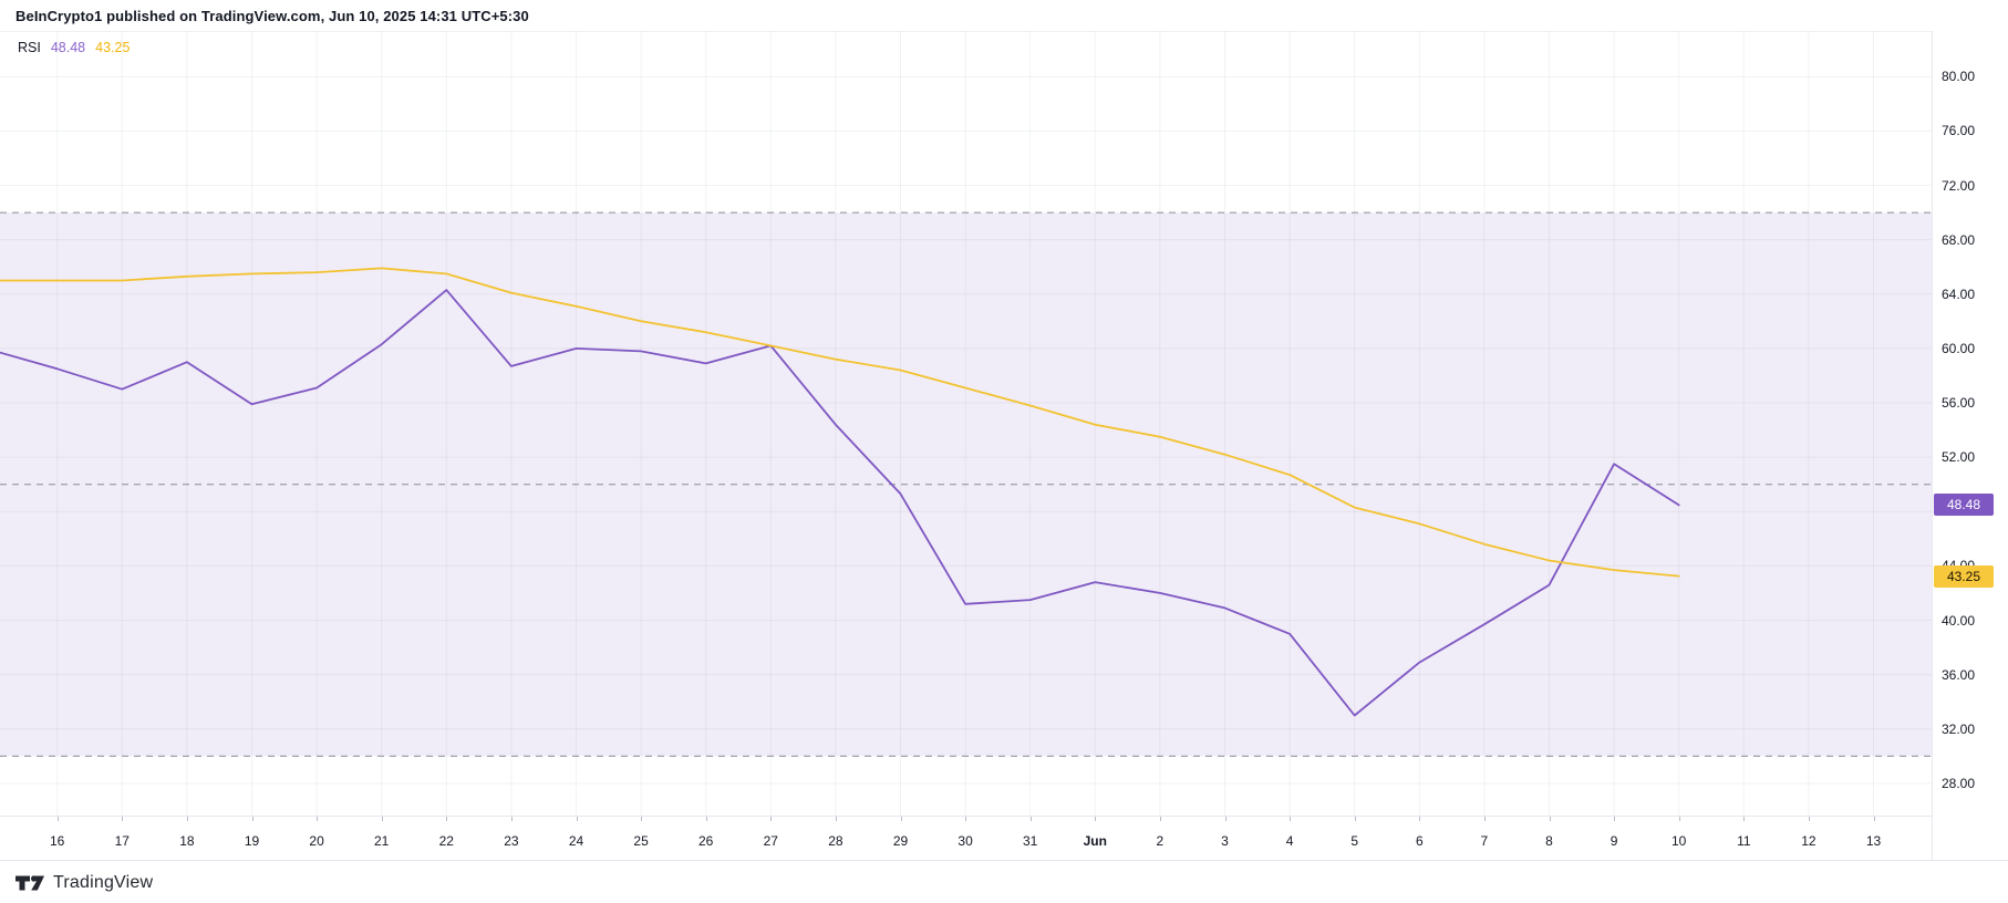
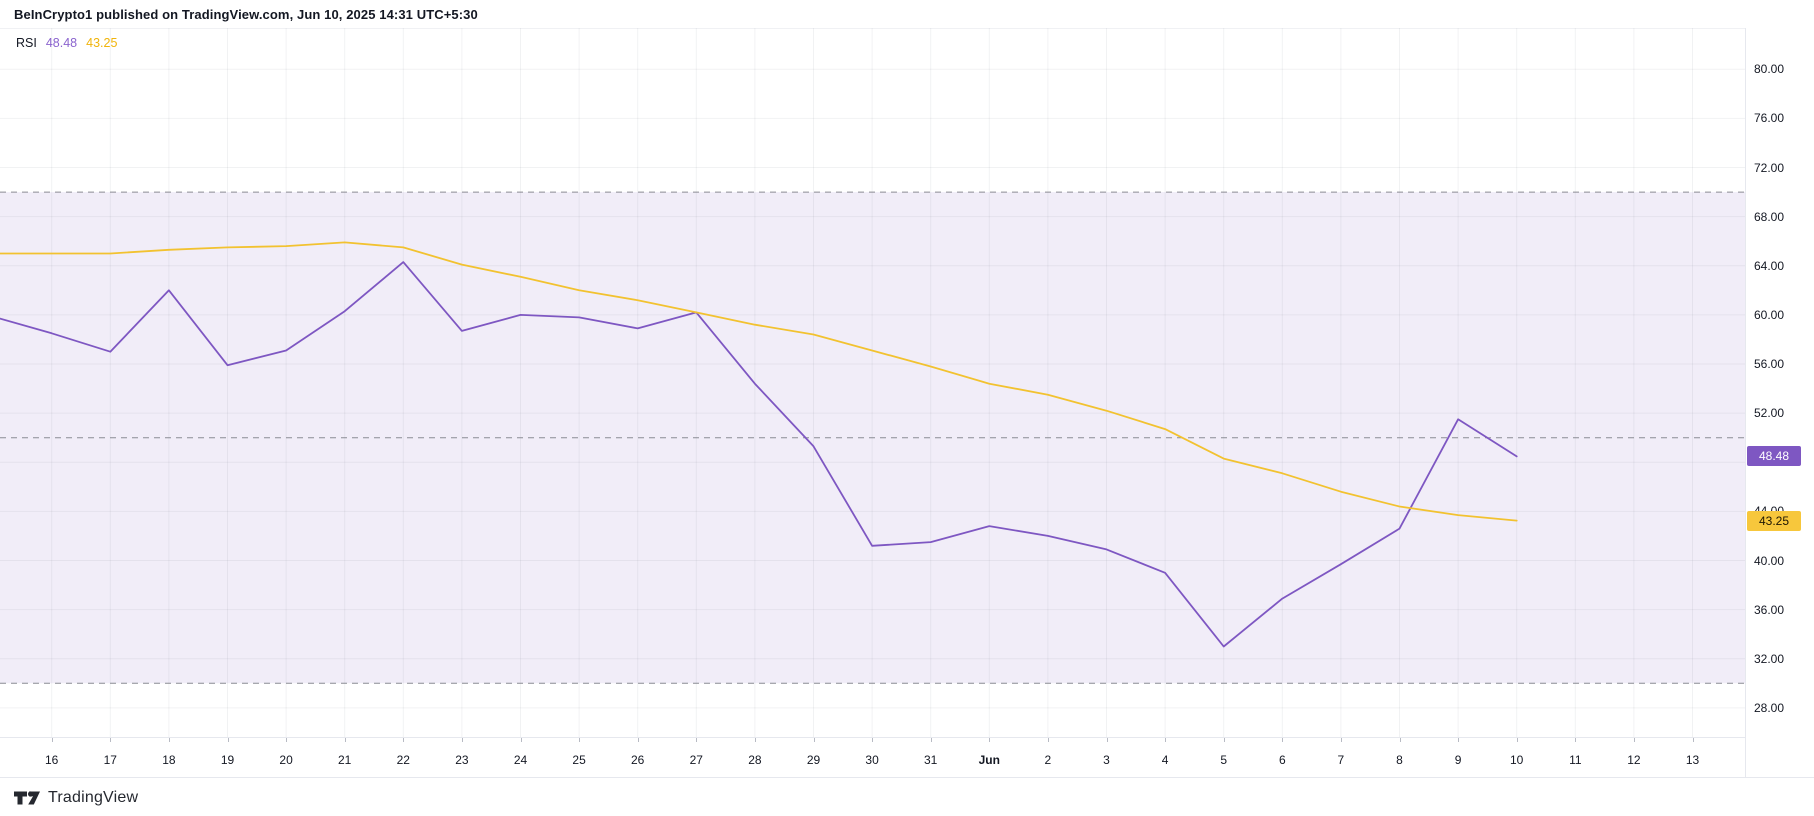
RSI/18: 59.0 -> 62.0
